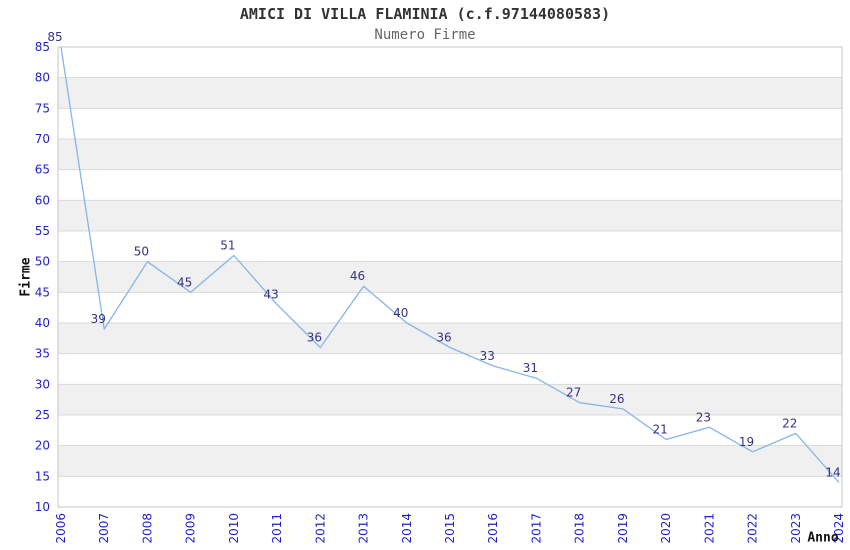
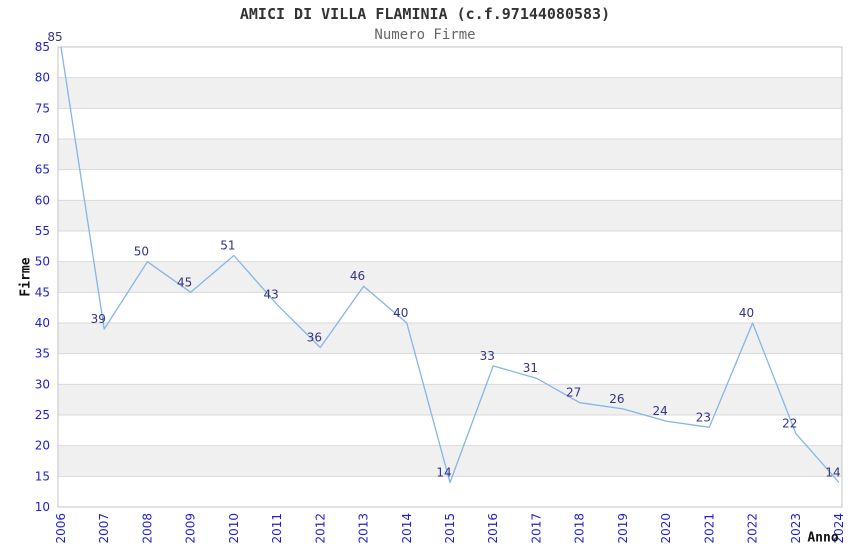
2015: 36 -> 14
2020: 21 -> 24
2022: 19 -> 40
